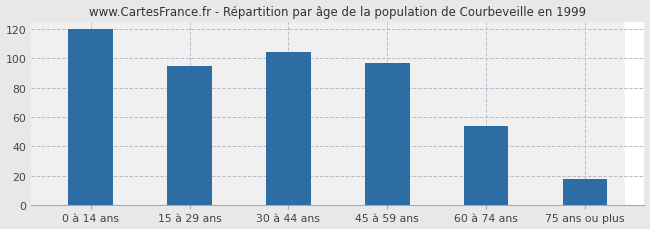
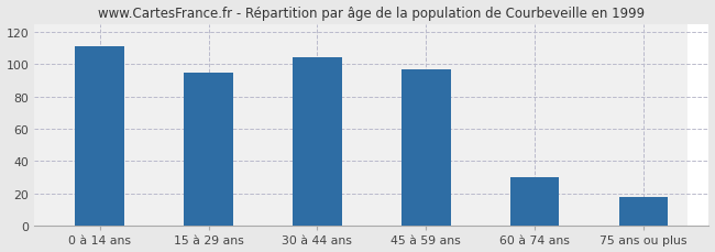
0 à 14 ans: 120 -> 111
60 à 74 ans: 54 -> 30
